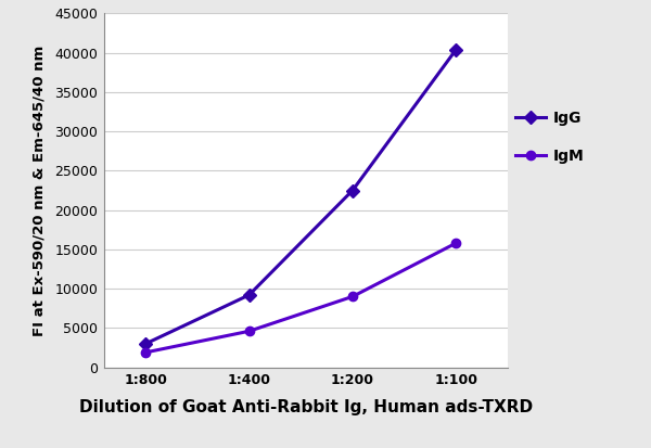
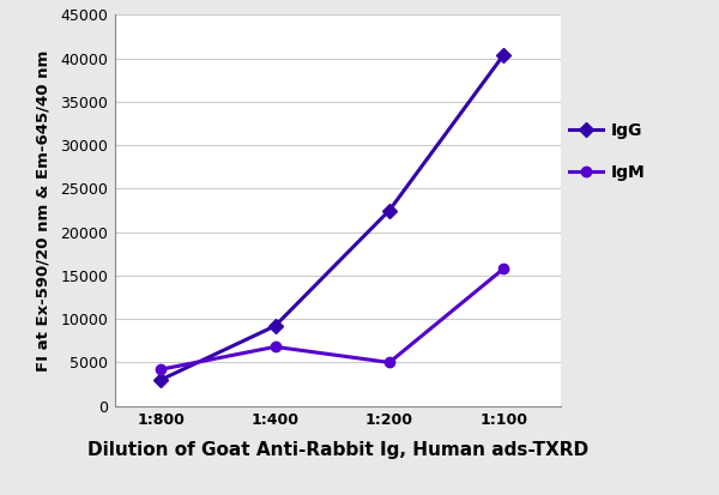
IgM/1:800: 1900 -> 4200
IgM/1:400: 4600 -> 6800
IgM/1:200: 9000 -> 5000
